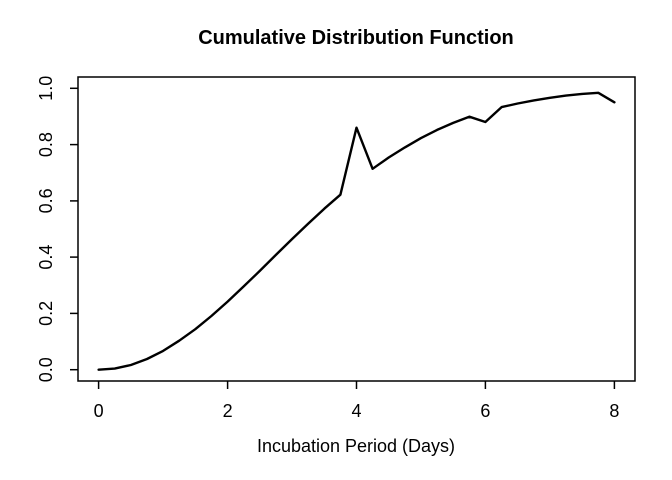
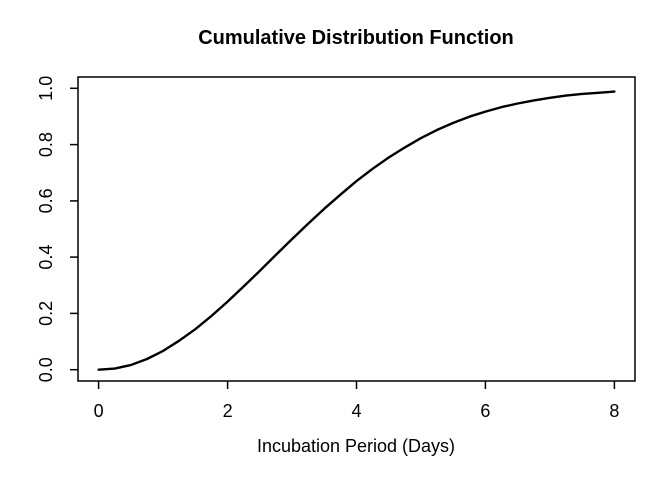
4: 0.86 -> 0.67
6: 0.88 -> 0.92
8: 0.95 -> 0.99
